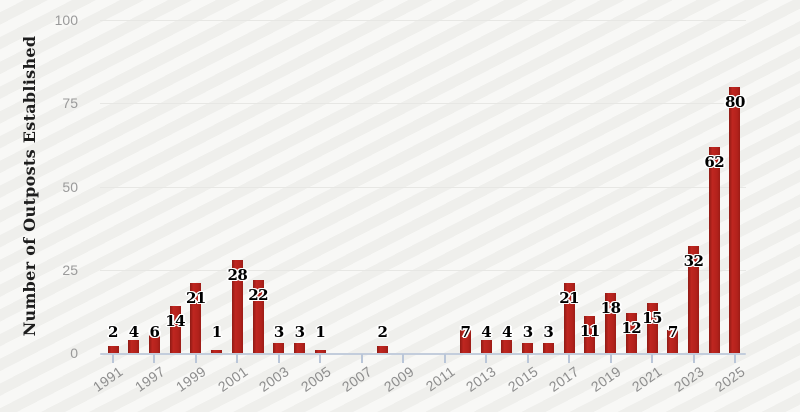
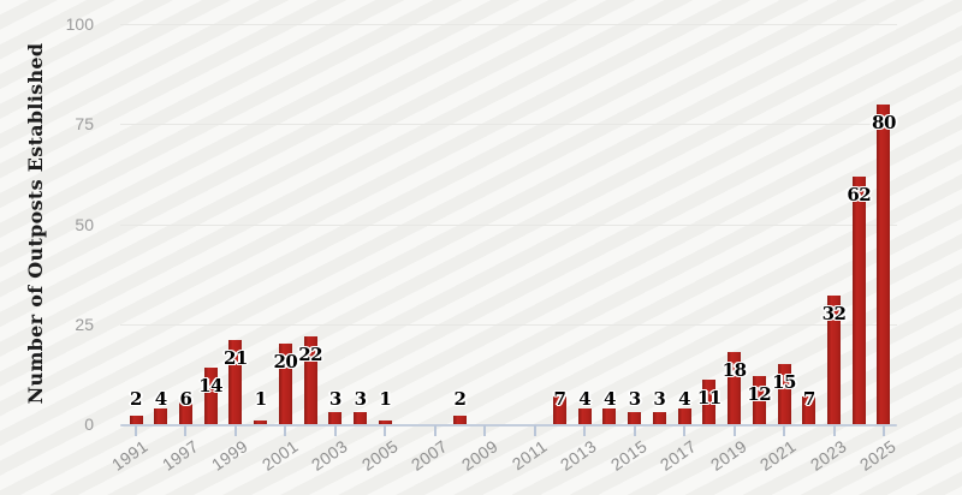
2001: 28 -> 20
2017: 21 -> 4
